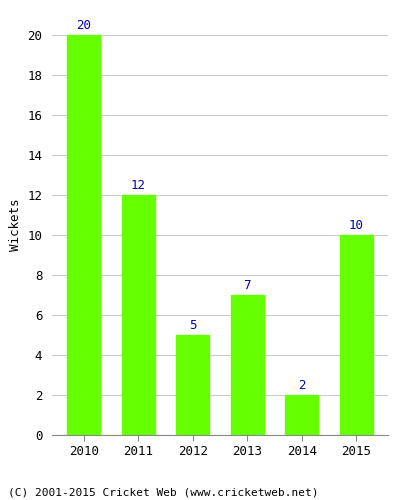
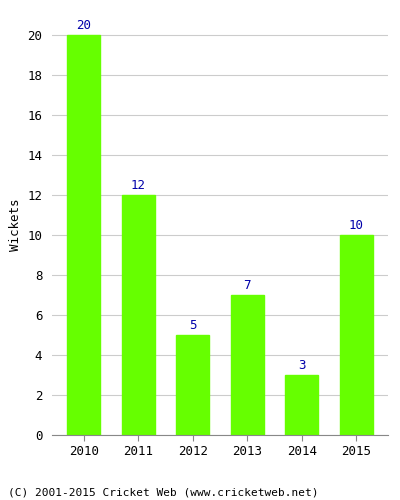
2014: 2 -> 3
